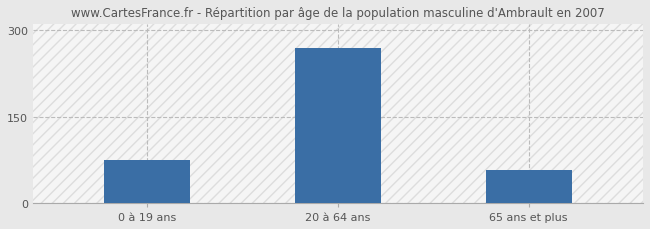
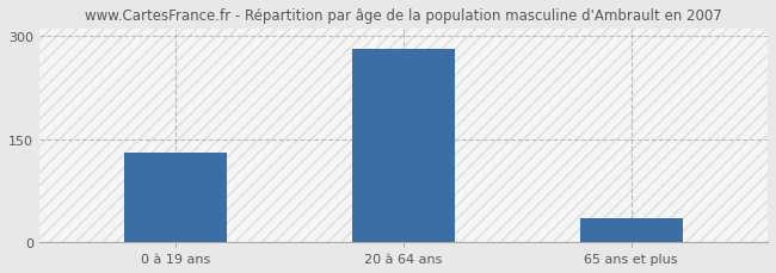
0 à 19 ans: 74 -> 130
20 à 64 ans: 268 -> 281
65 ans et plus: 58 -> 35
